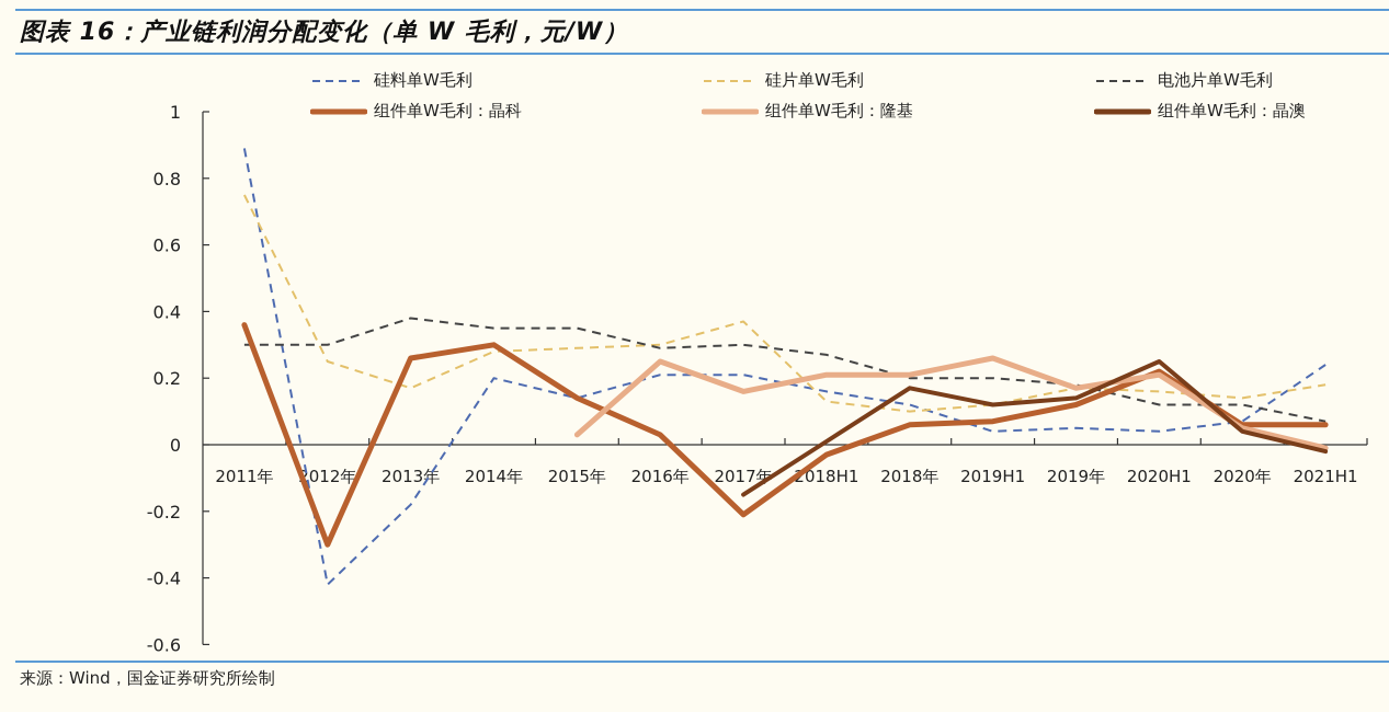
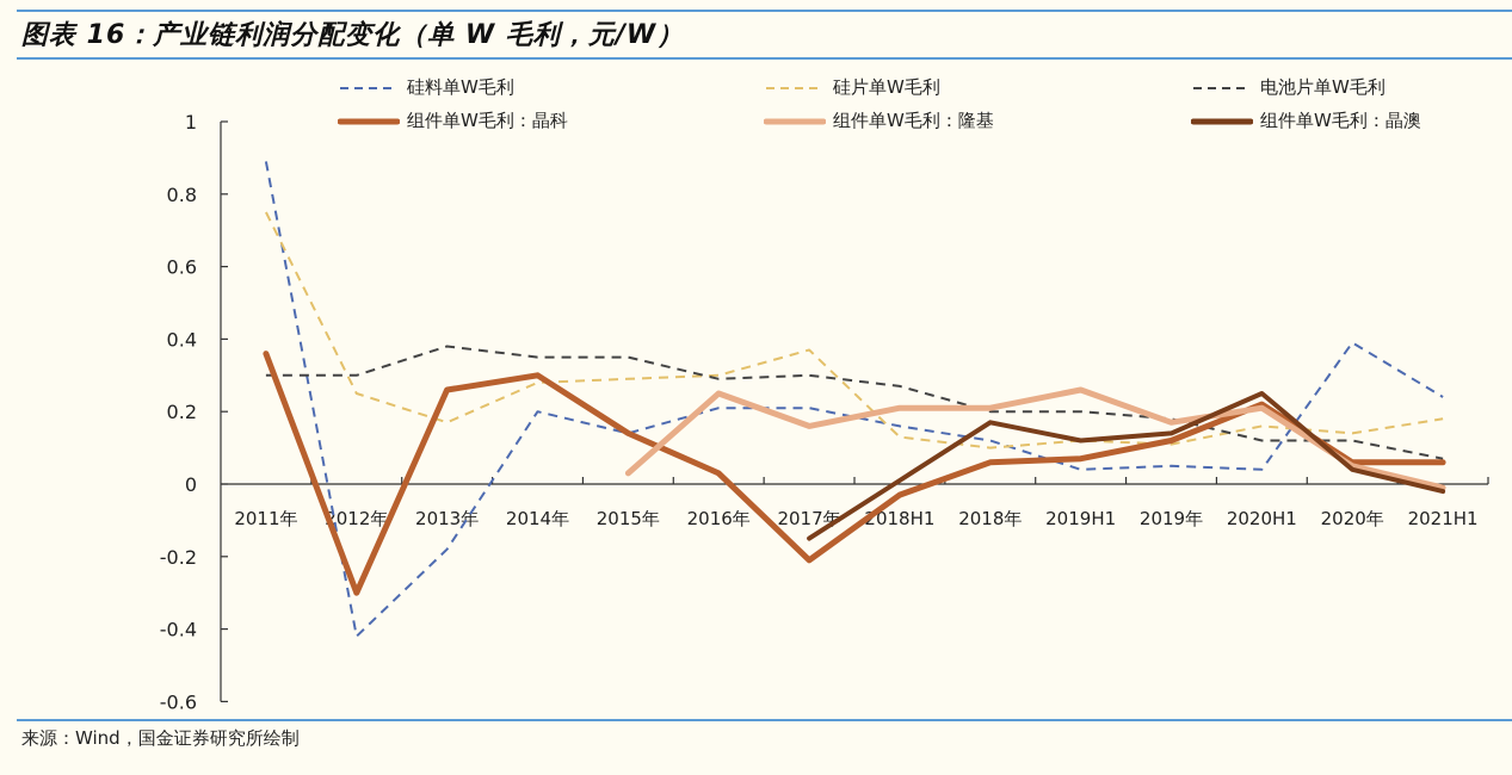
硅片单W毛利/2019年: 0.17 -> 0.11
硅料单W毛利/2020年: 0.07 -> 0.39
